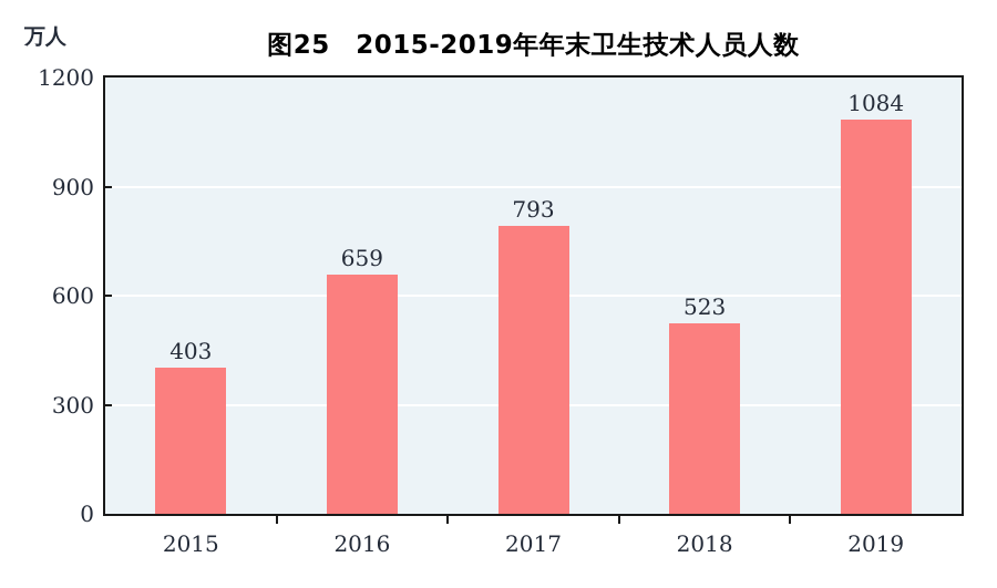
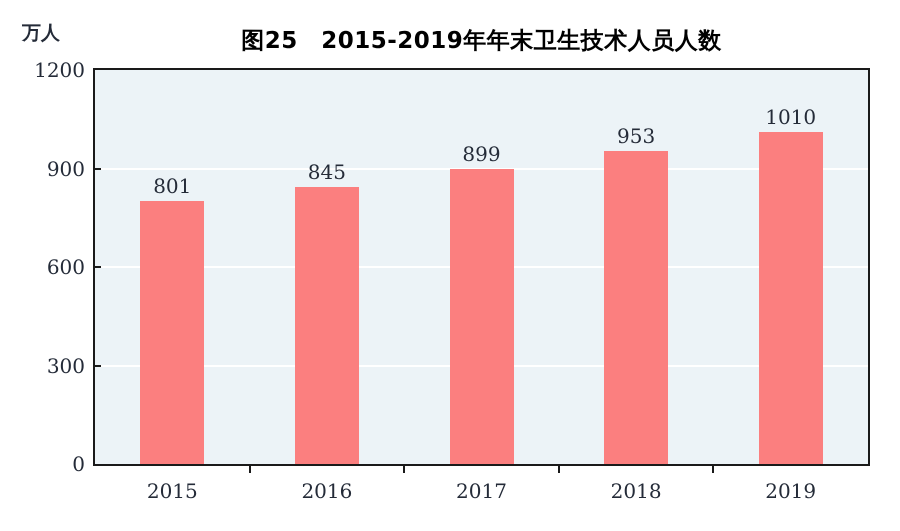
2015: 403 -> 801
2016: 659 -> 845
2017: 793 -> 899
2018: 523 -> 953
2019: 1084 -> 1010
